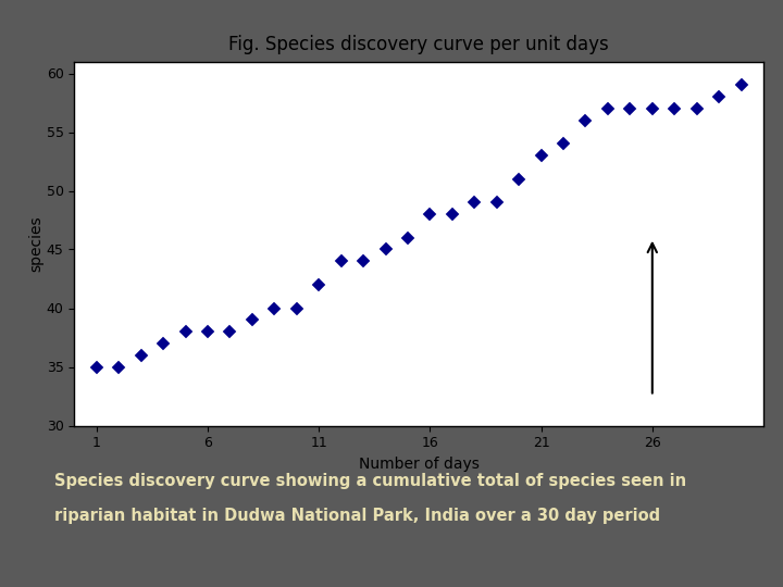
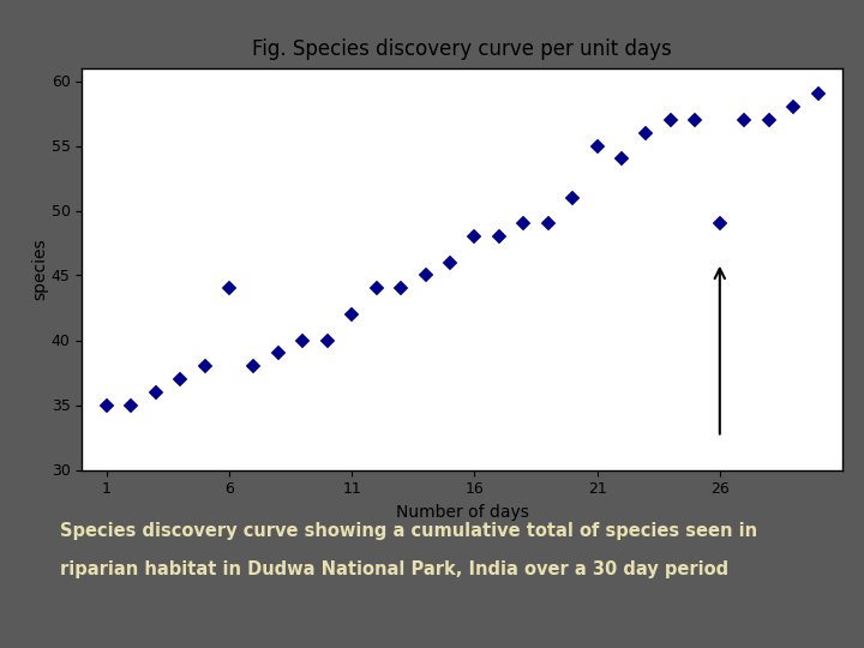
6: 38 -> 44
21: 53 -> 55
26: 57 -> 49
